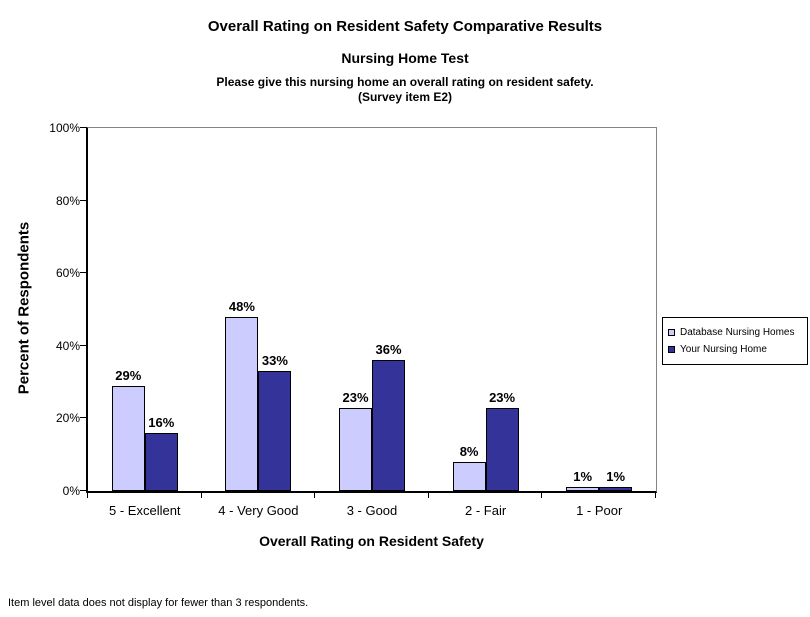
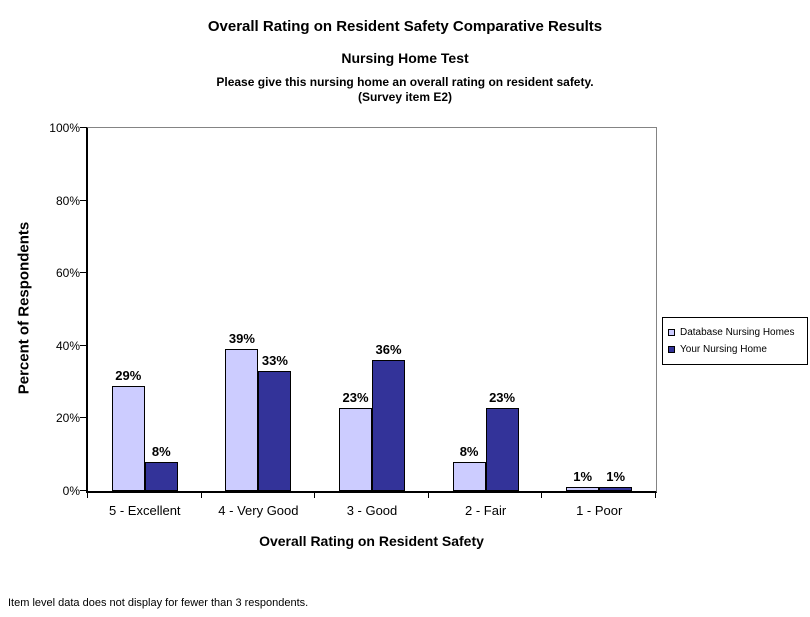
Your Nursing Home/5 - Excellent: 16% -> 8%
Database Nursing Homes/4 - Very Good: 48% -> 39%
